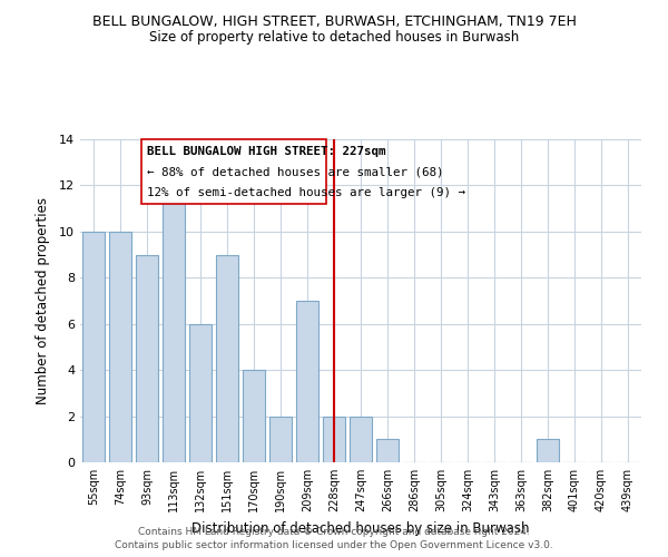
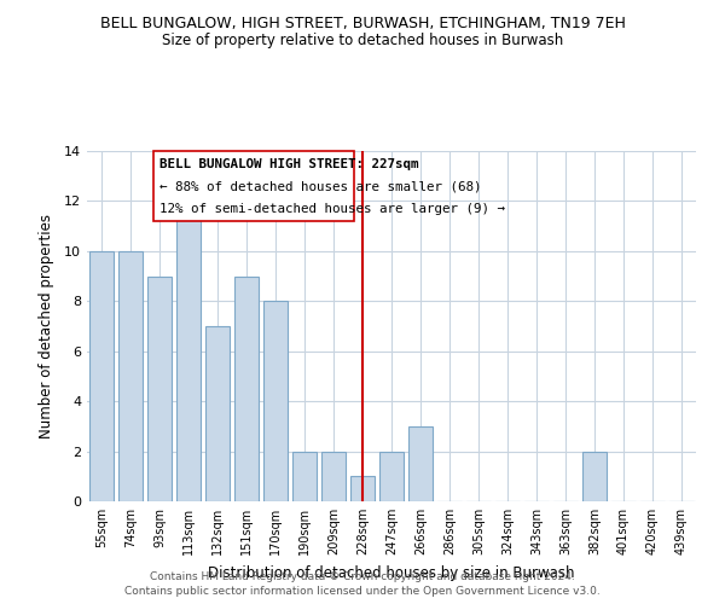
132sqm: 6 -> 7
170sqm: 4 -> 8
209sqm: 7 -> 2
228sqm: 2 -> 1
266sqm: 1 -> 3
382sqm: 1 -> 2
